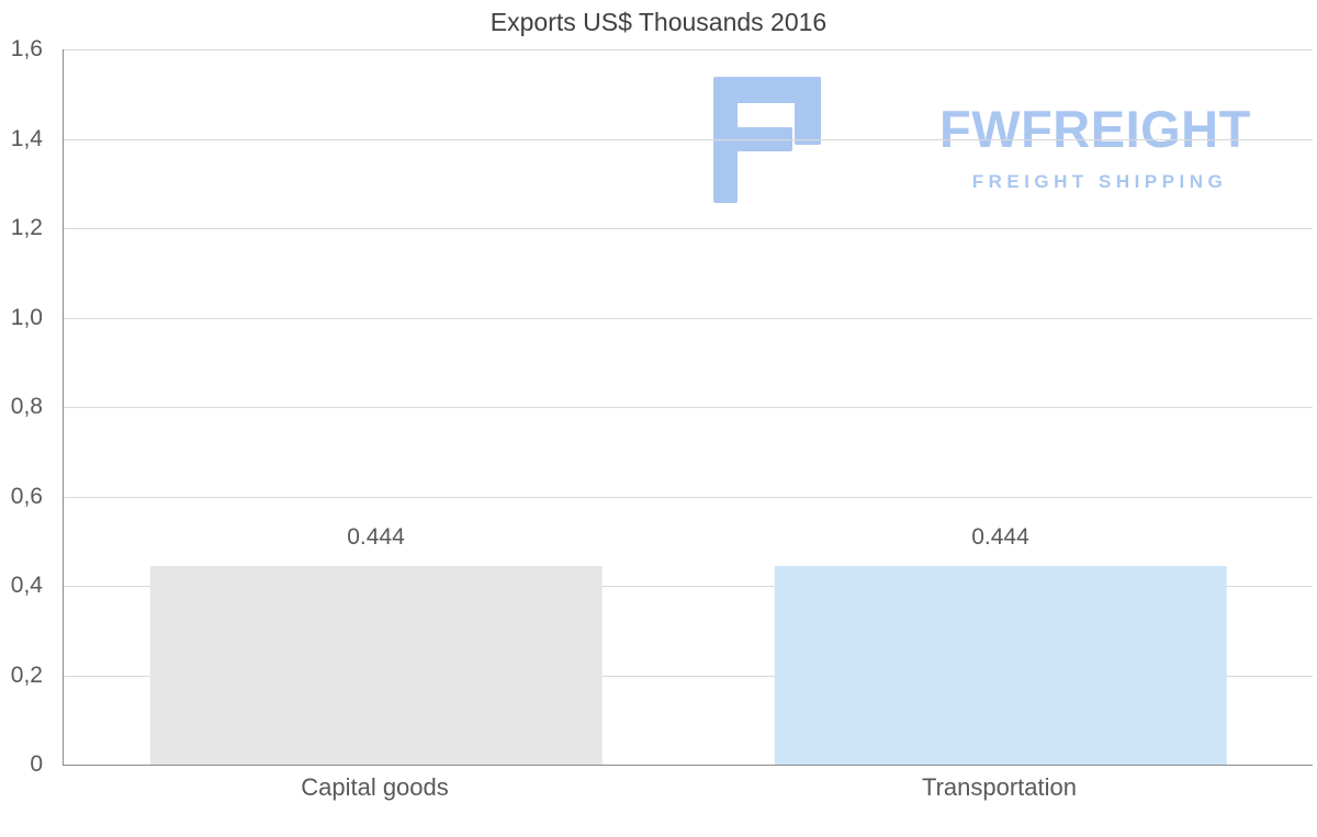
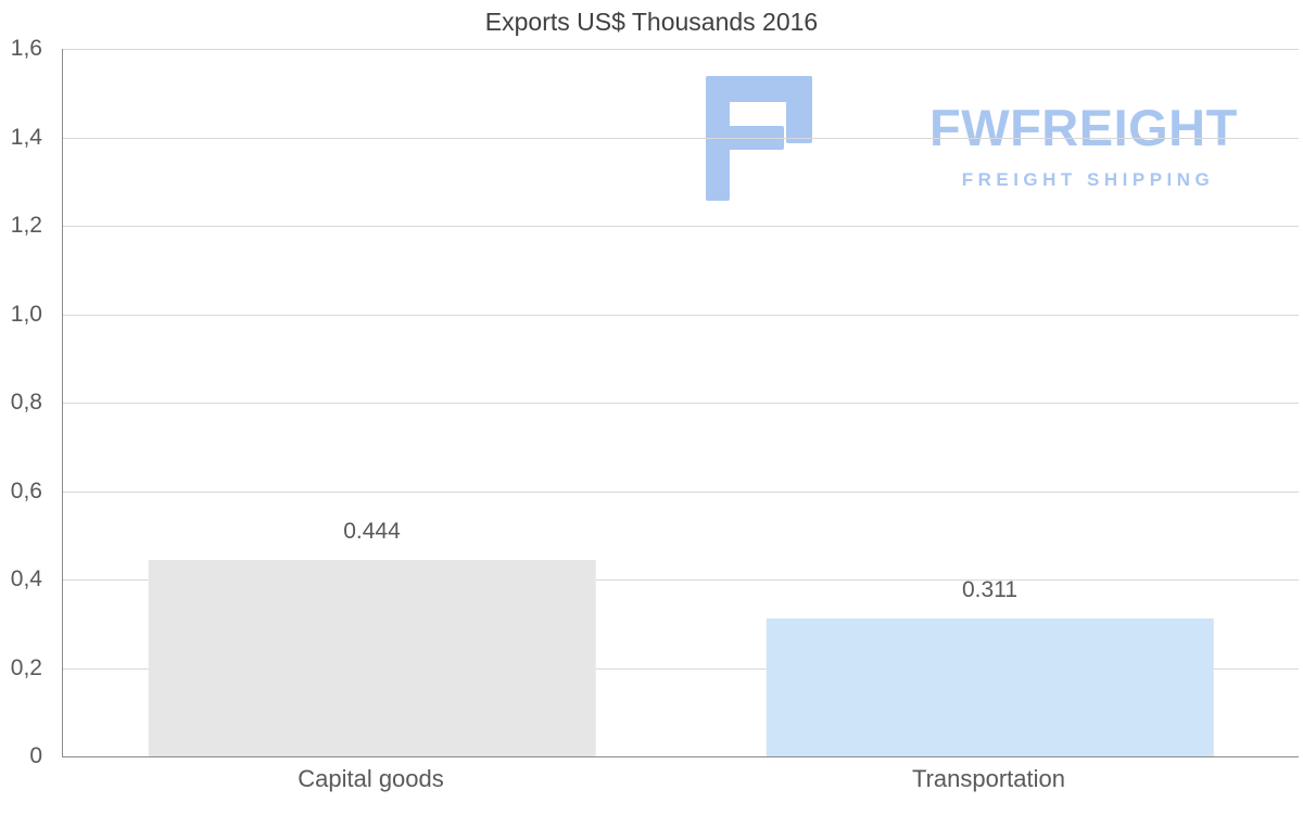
Transportation: 0.444 -> 0.311
